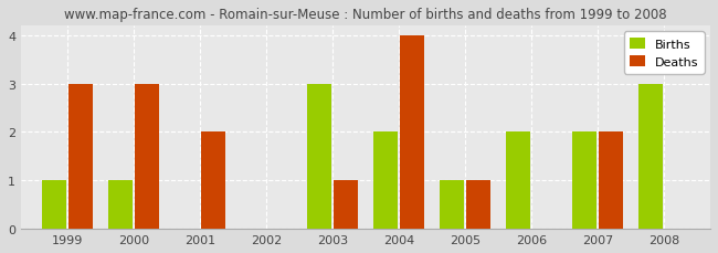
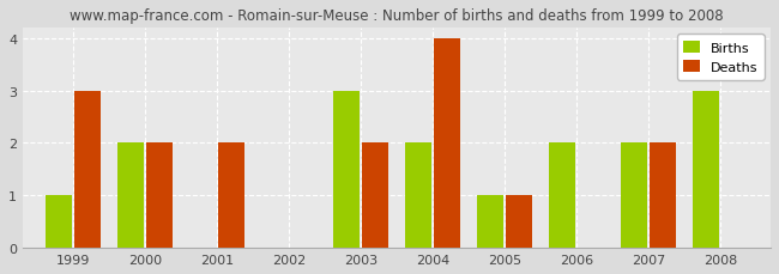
Births/2000: 1 -> 2
Deaths/2000: 3 -> 2
Deaths/2003: 1 -> 2
